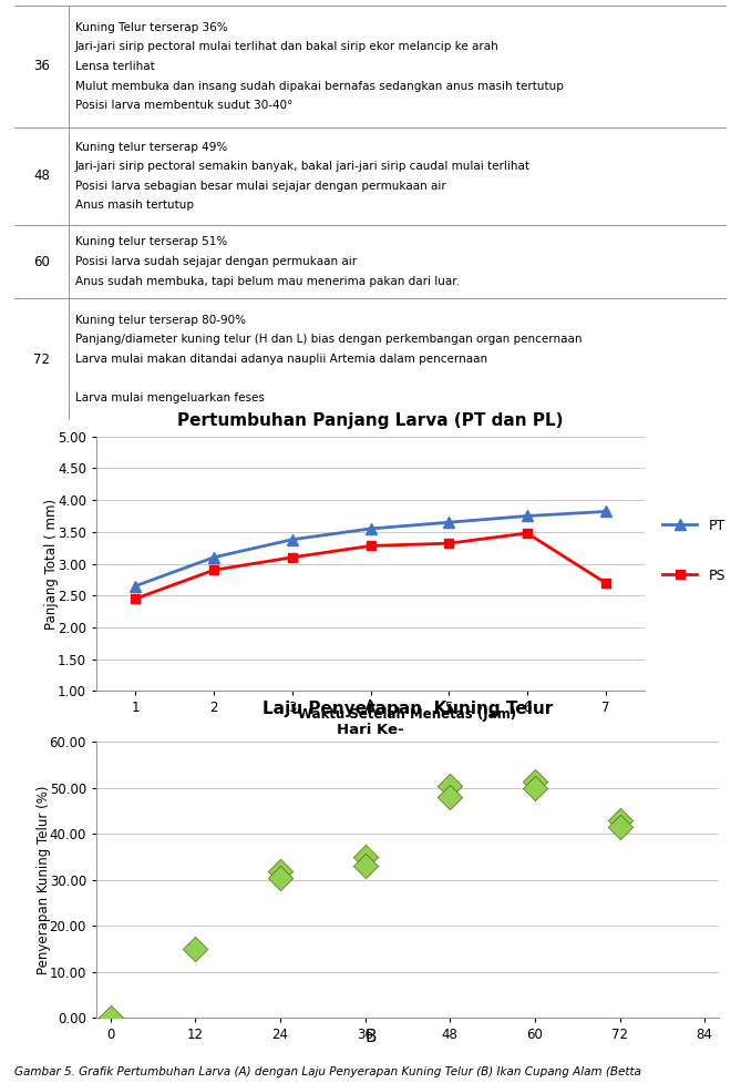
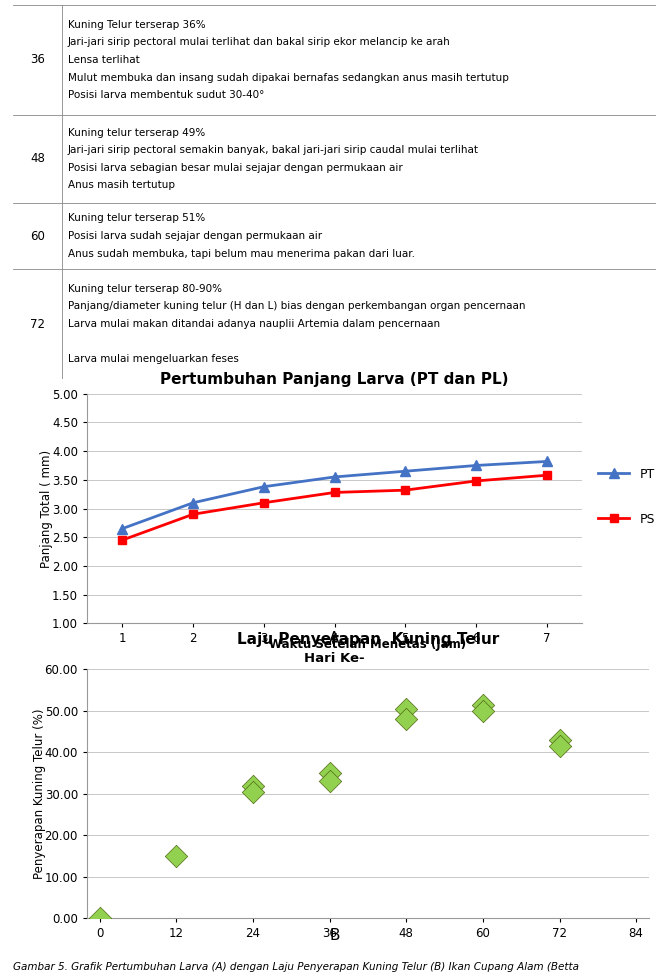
Pertumbuhan Panjang Larva (PT dan PL)/PS/7: 2.70 -> 3.58
